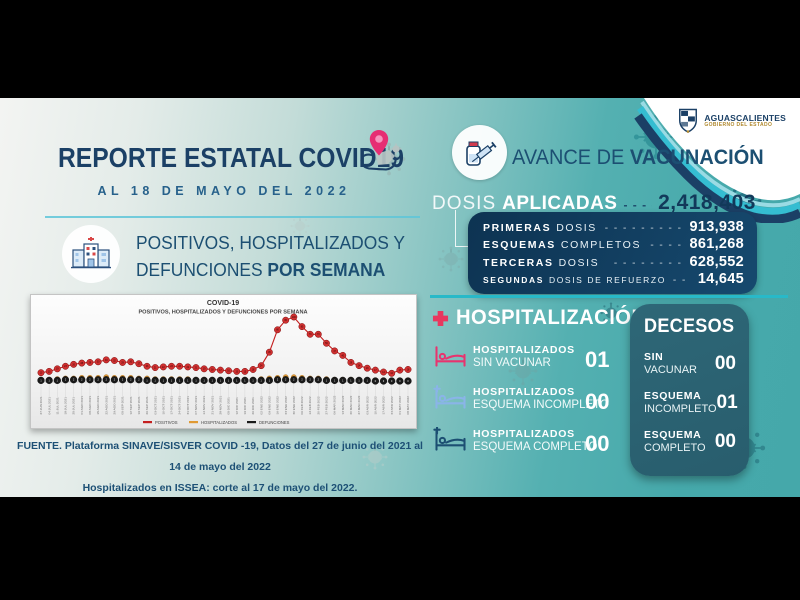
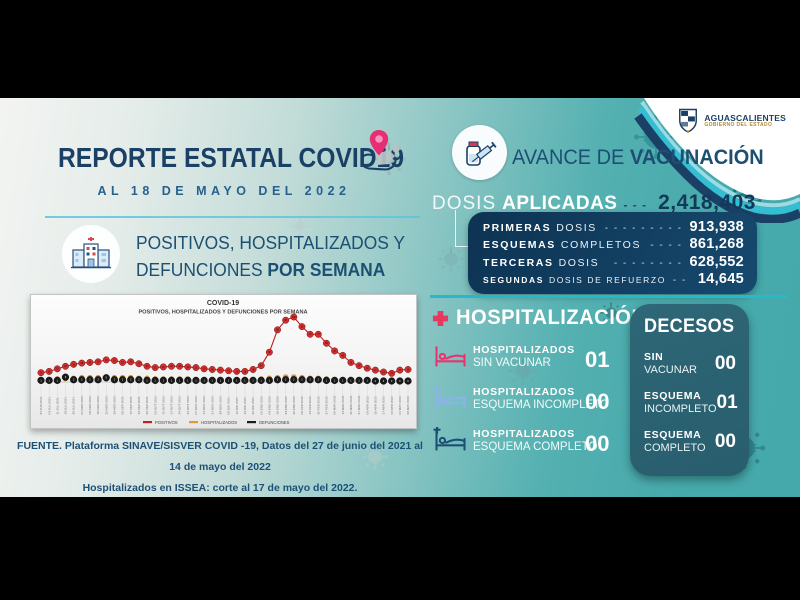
DEFUNCIONES/18 JUL 2021: 2 -> 6
DEFUNCIONES/22 AGO 2021: 2 -> 5
